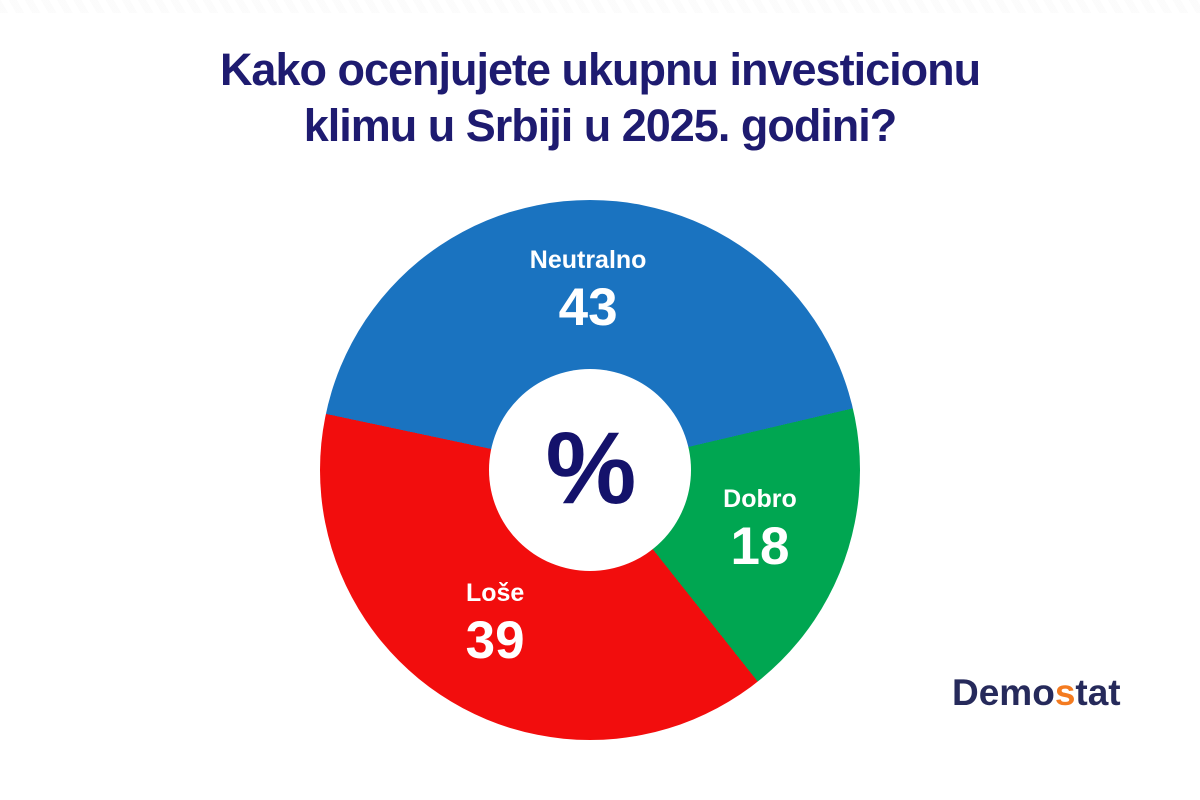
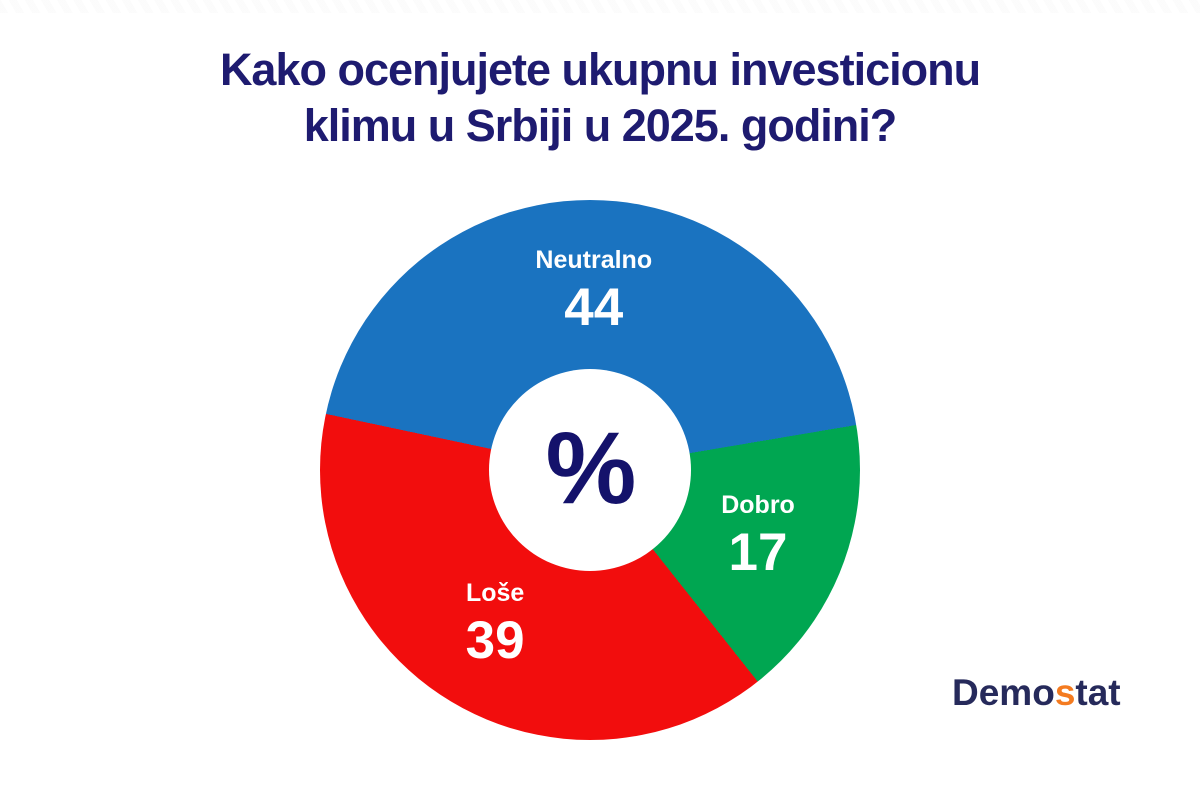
Neutralno: 43 -> 44
Dobro: 18 -> 17
